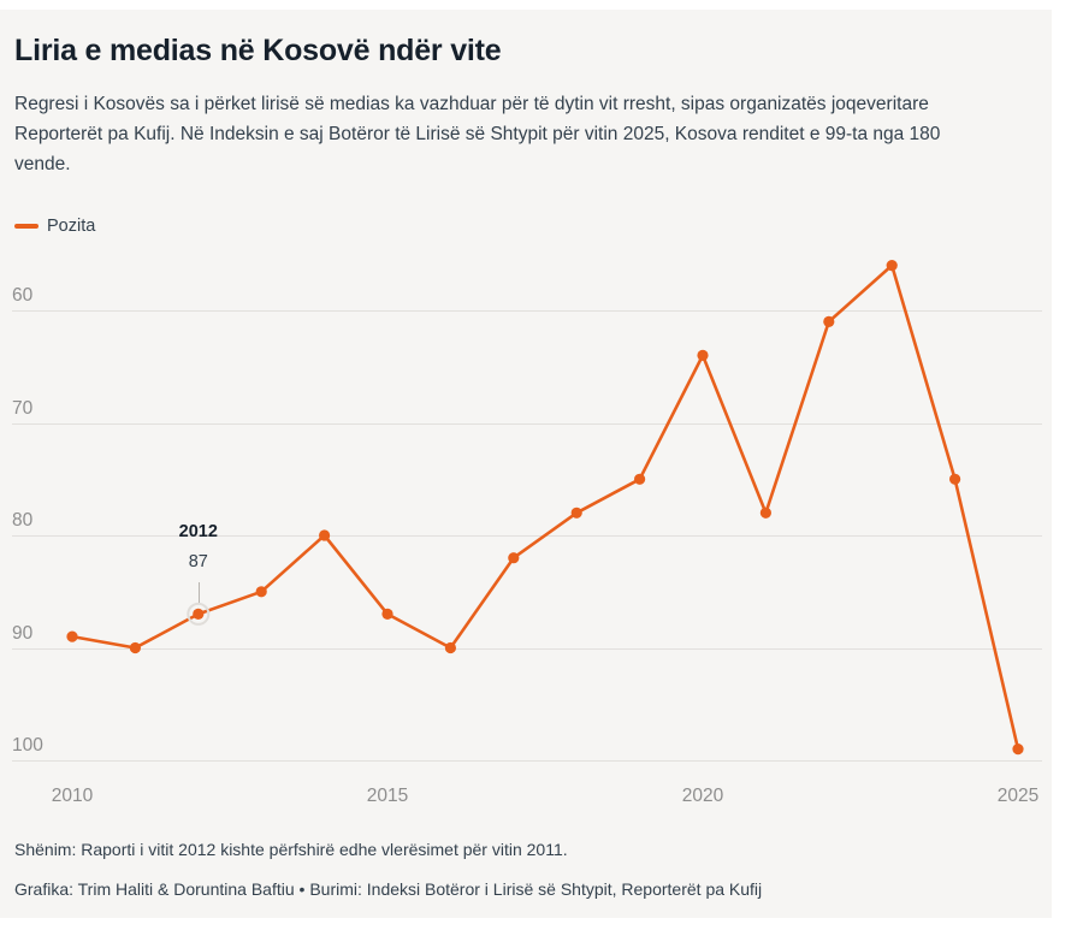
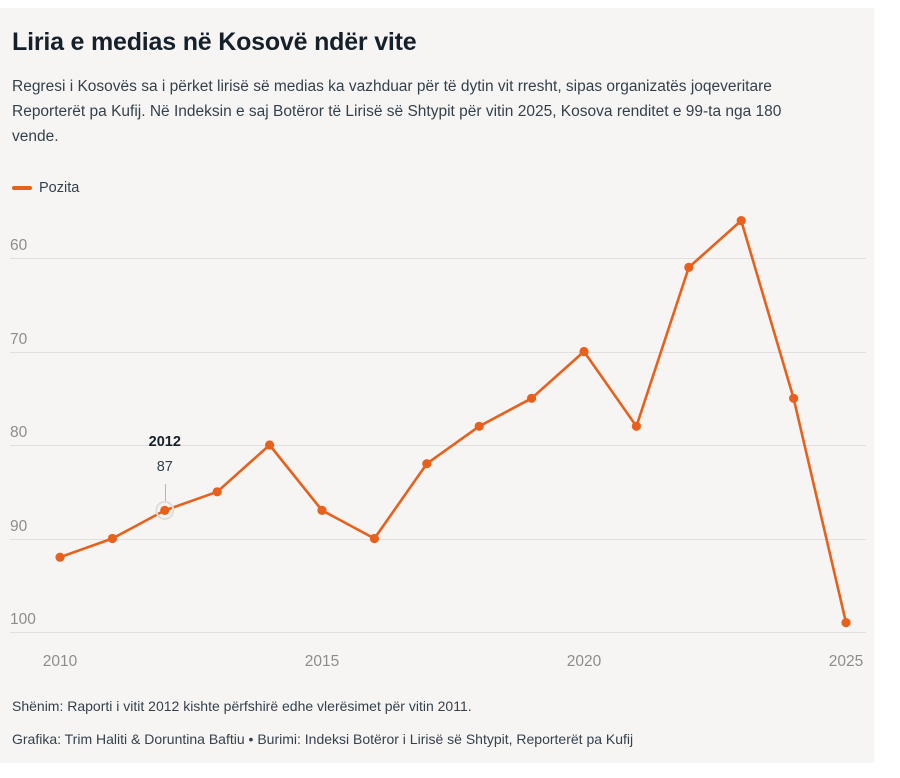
2010: 89 -> 92
2020: 64 -> 70
